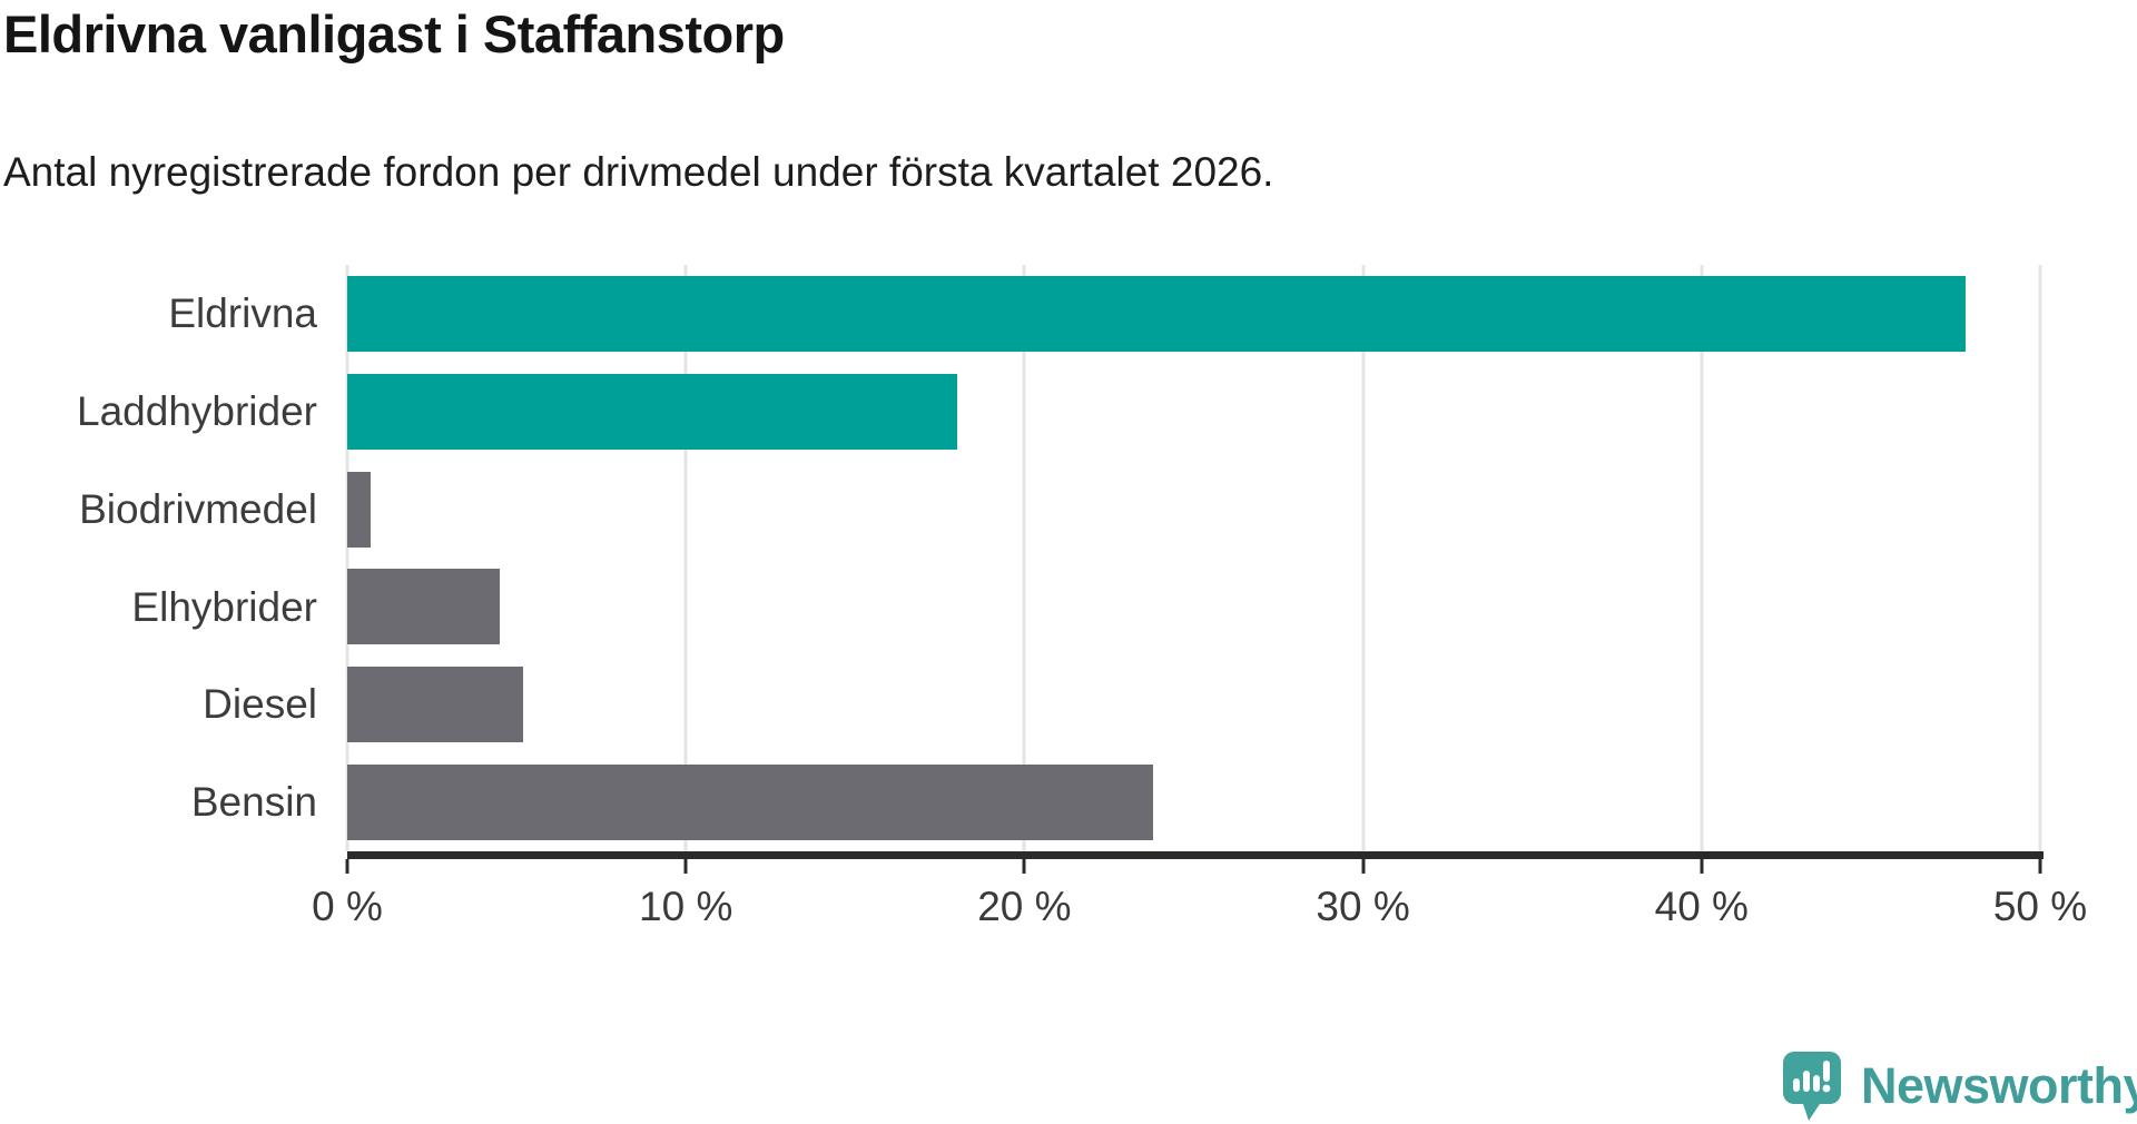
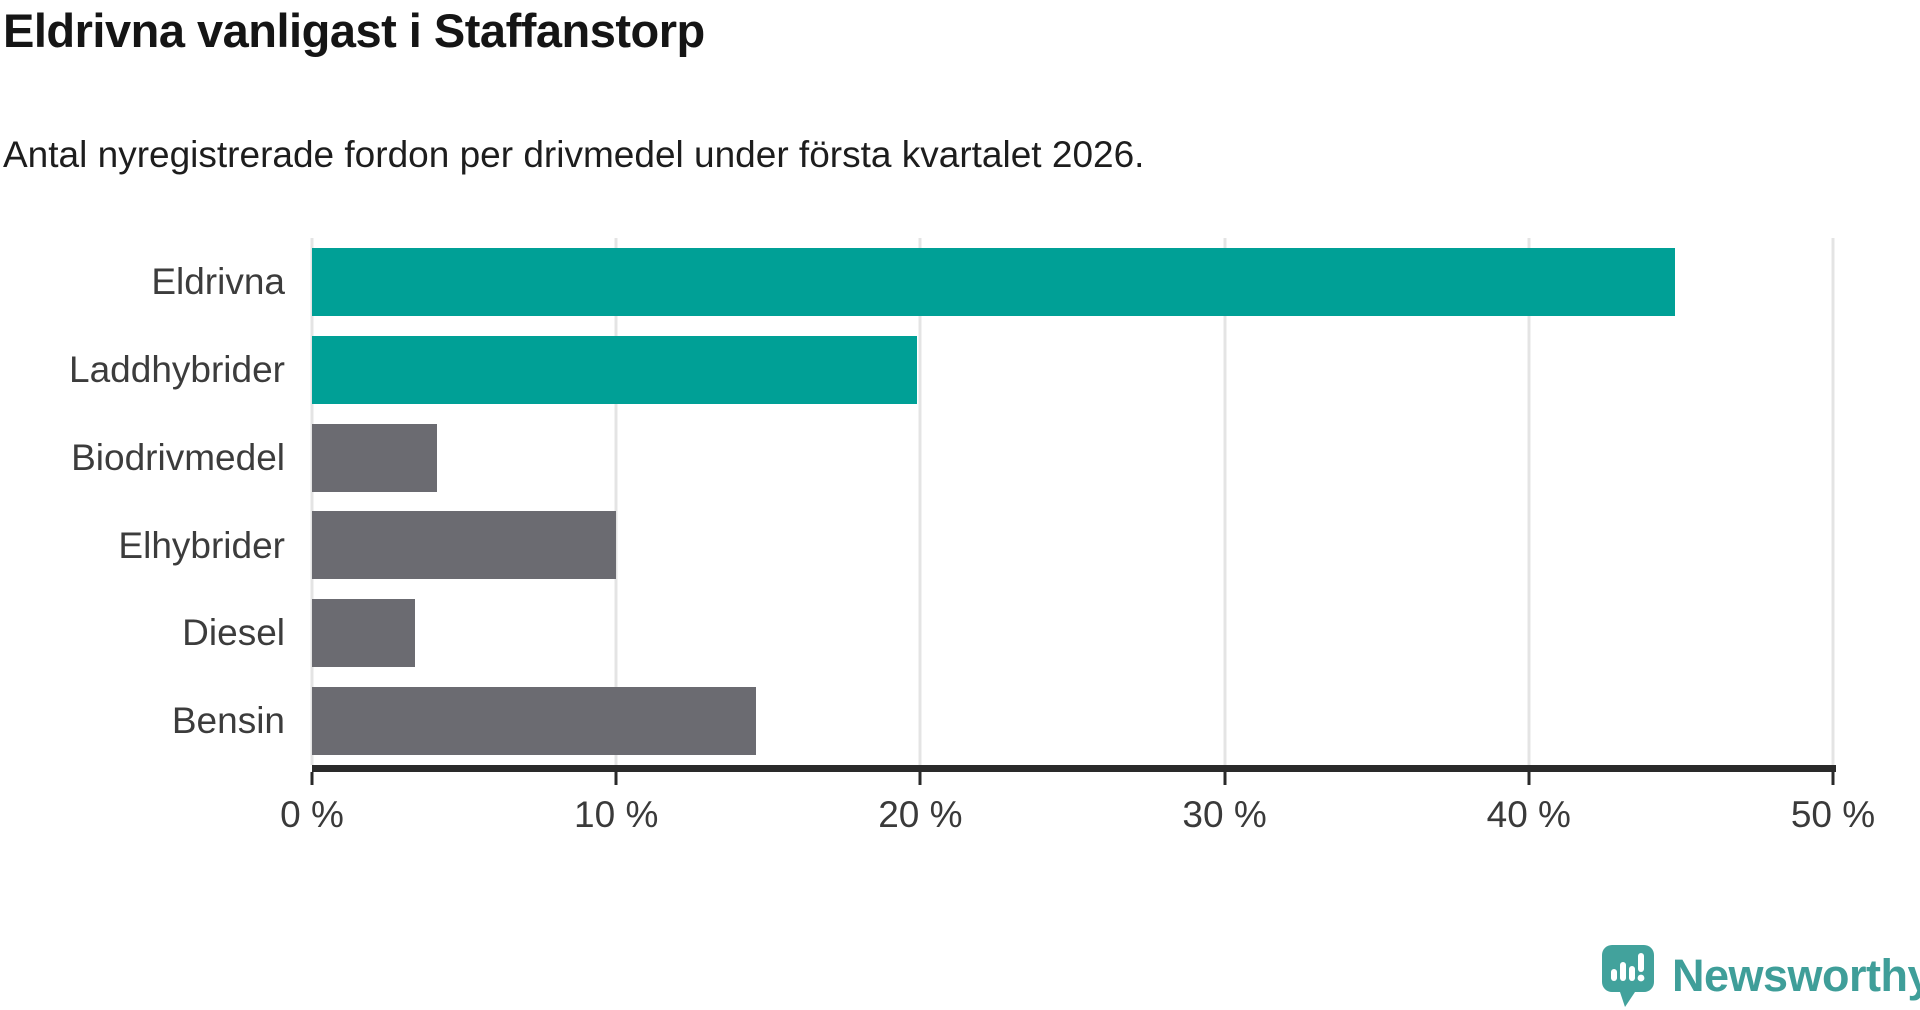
Eldrivna: 47.8% -> 44.8%
Laddhybrider: 18.0% -> 19.9%
Biodrivmedel: 0.7% -> 4.1%
Elhybrider: 4.5% -> 10.0%
Diesel: 5.2% -> 3.4%
Bensin: 23.8% -> 14.6%
